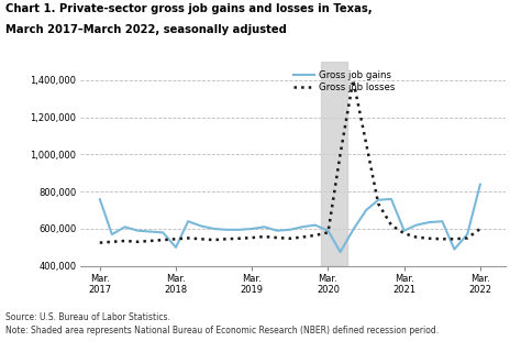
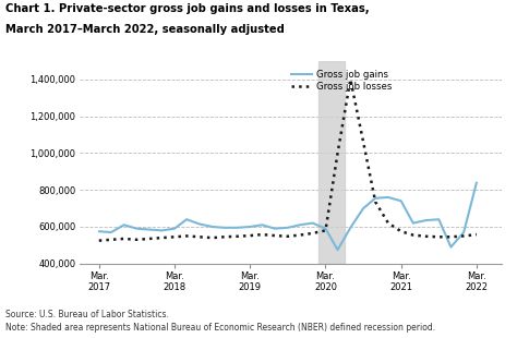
Gross job gains/Mar. 2017: 760,000 -> 580,000
Gross job gains/Mar. 2018: 500,000 -> 590,000
Gross job gains/Mar. 2021: 590,000 -> 740,000
Gross job losses/Mar. 2022: 600,000 -> 560,000
